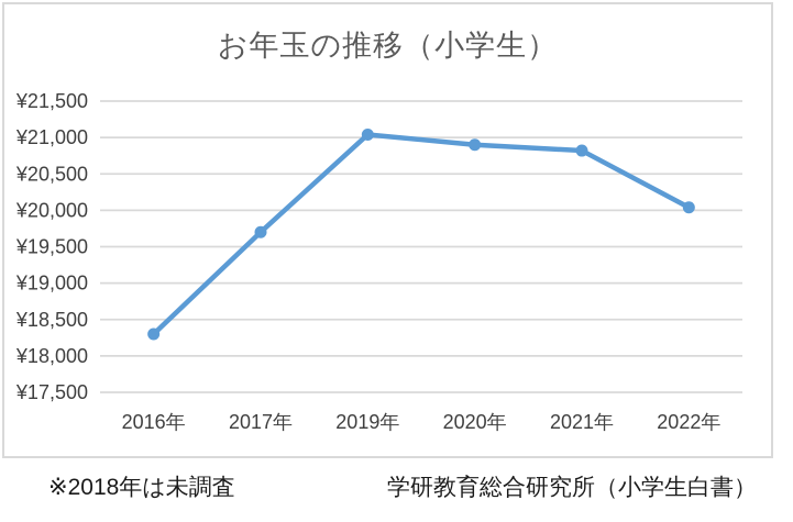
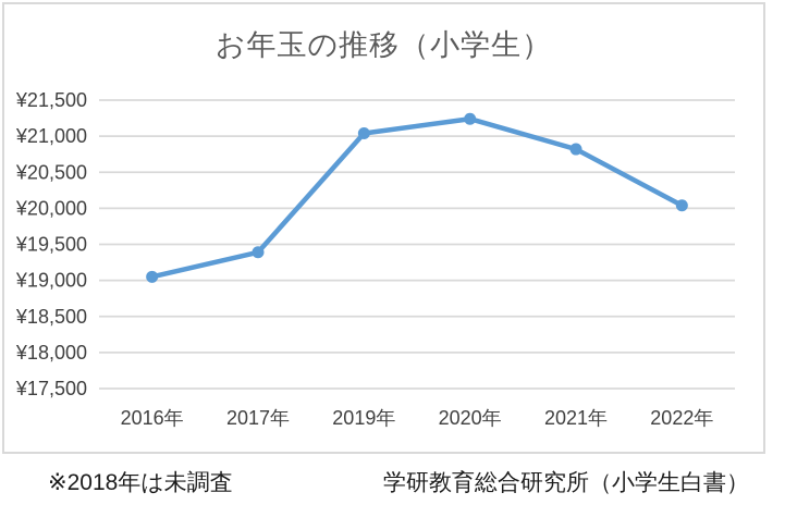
2016年: ¥18300 -> ¥19000
2017年: ¥19700 -> ¥19400
2020年: ¥20900 -> ¥21200
